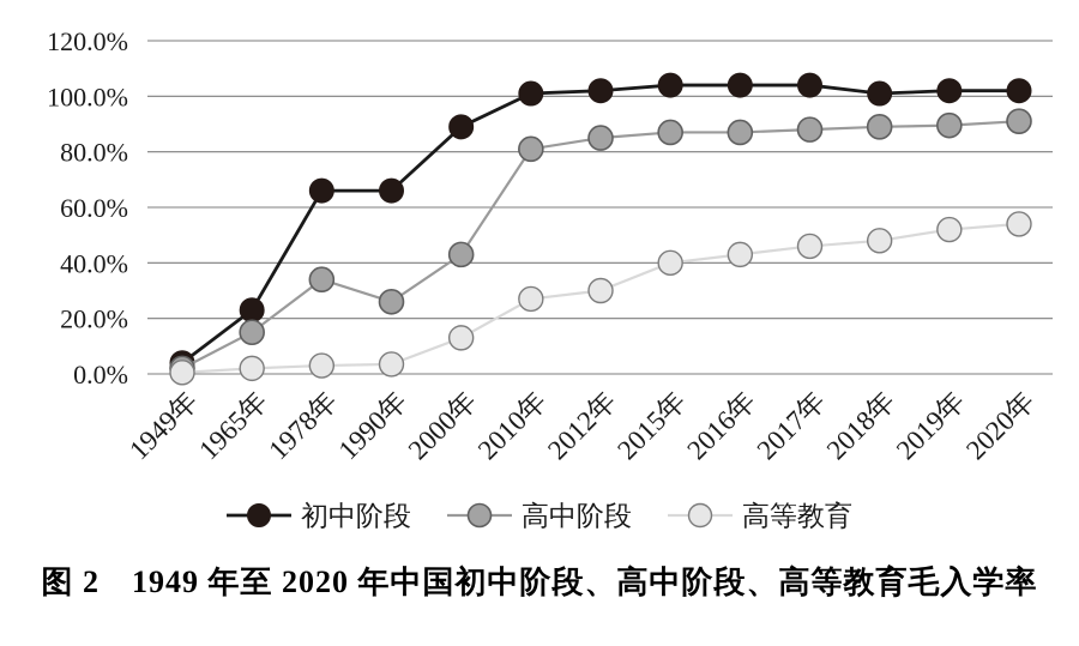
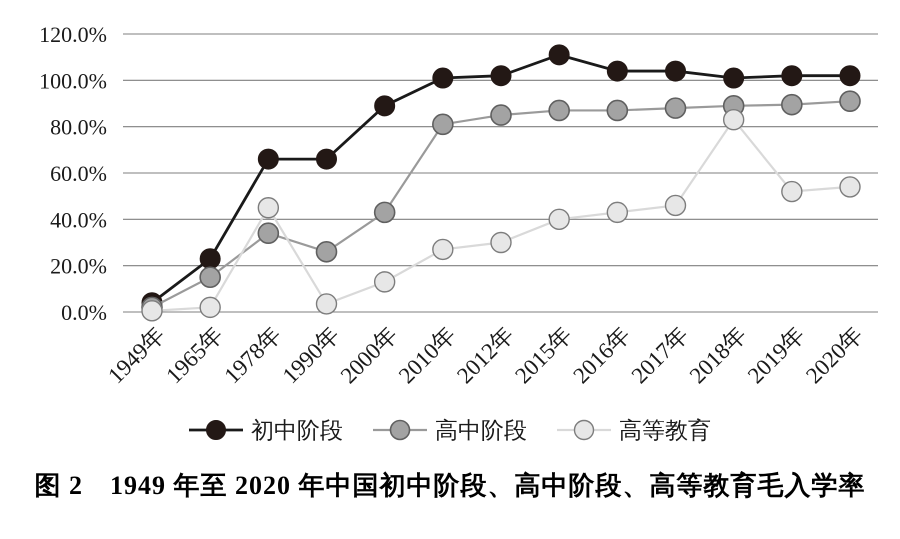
高等教育/1978年: 3% -> 45%
初中阶段/2015年: 104% -> 111%
高等教育/2018年: 48% -> 83%
